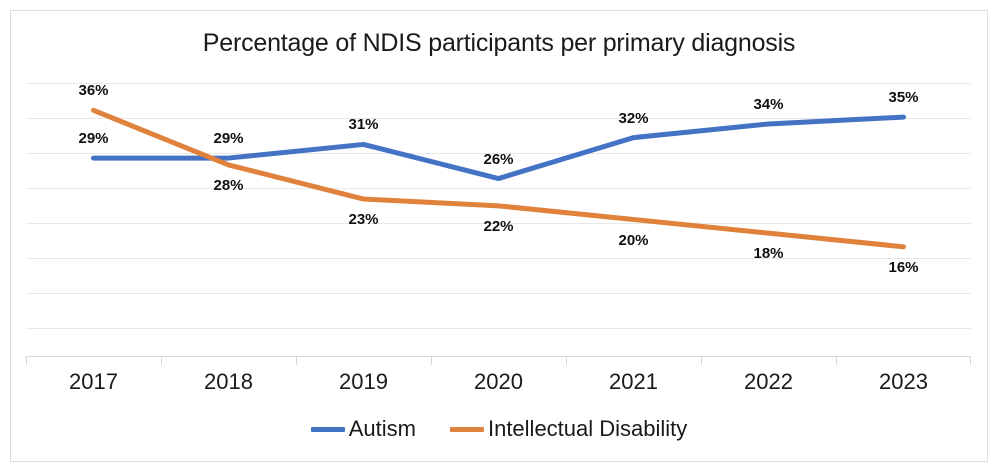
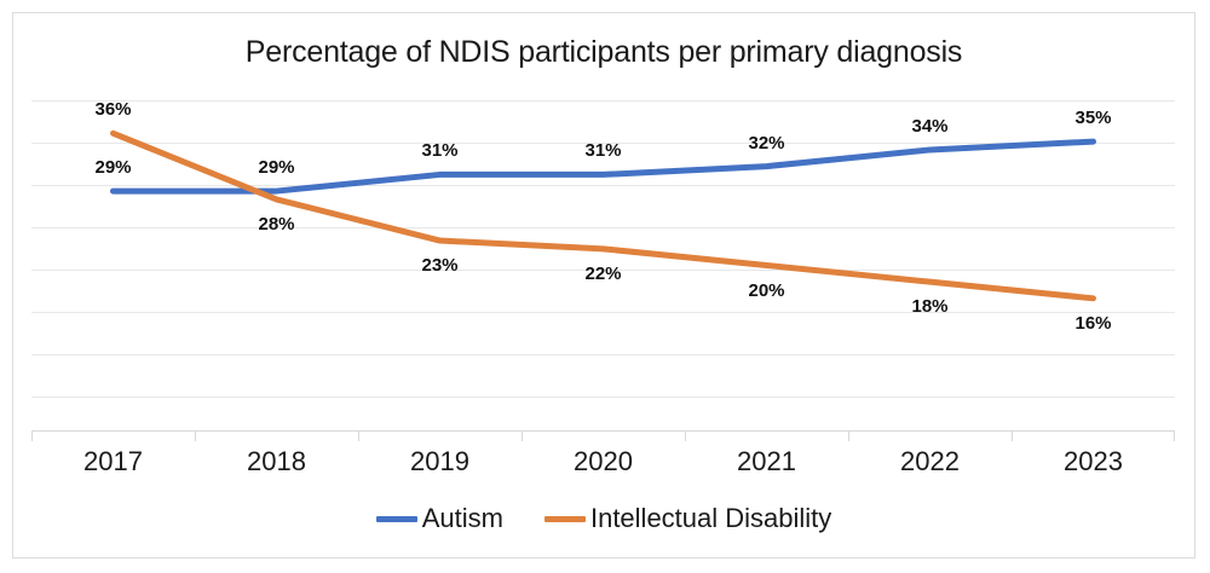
Autism/2020: 26% -> 31%
